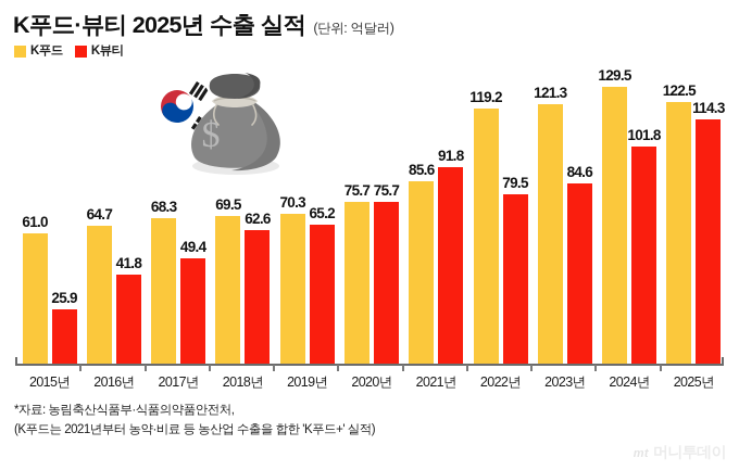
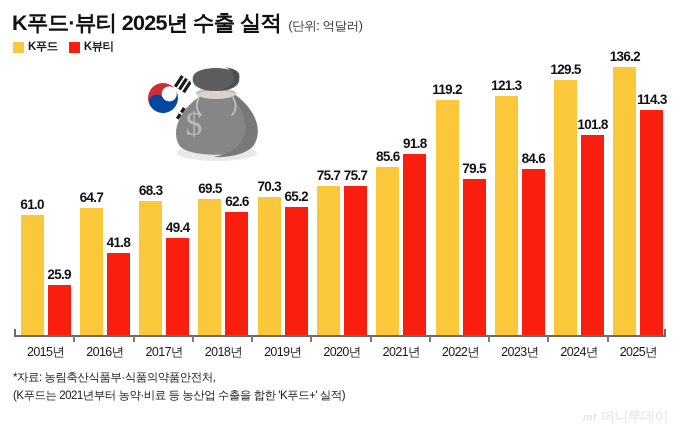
K푸드/2025년: 122.5 -> 136.2
